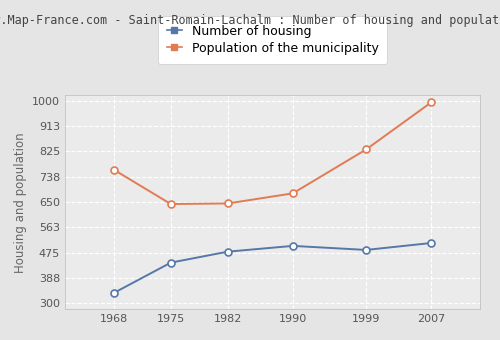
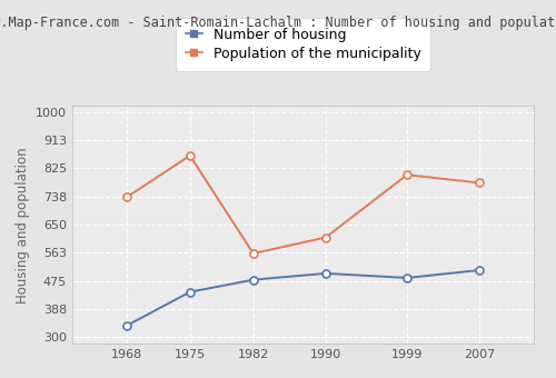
Population of the municipality/1968: 762 -> 735
Population of the municipality/1975: 643 -> 865
Population of the municipality/1982: 645 -> 560
Population of the municipality/1990: 680 -> 610
Population of the municipality/1999: 832 -> 805
Population of the municipality/2007: 995 -> 780
